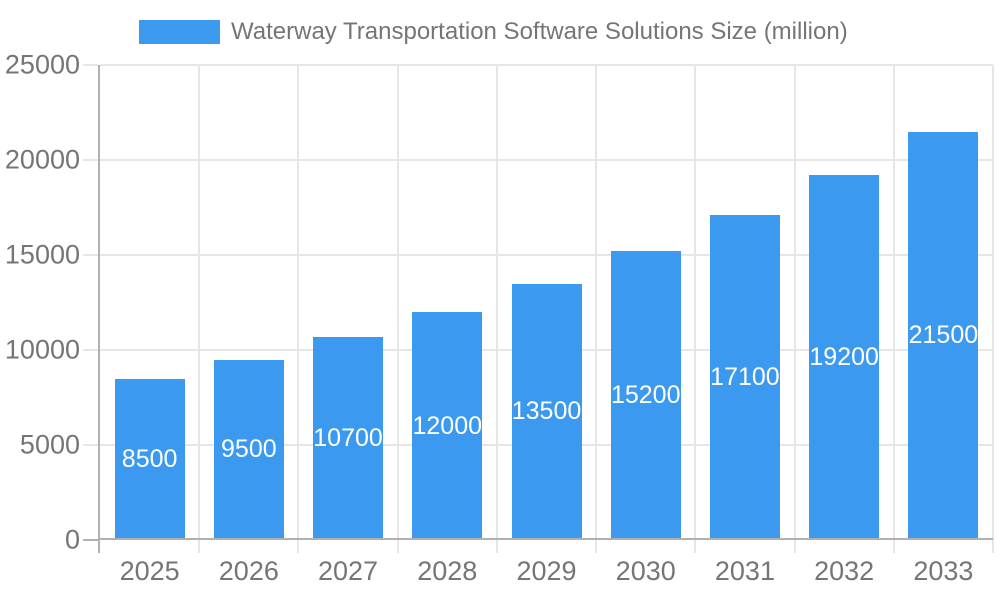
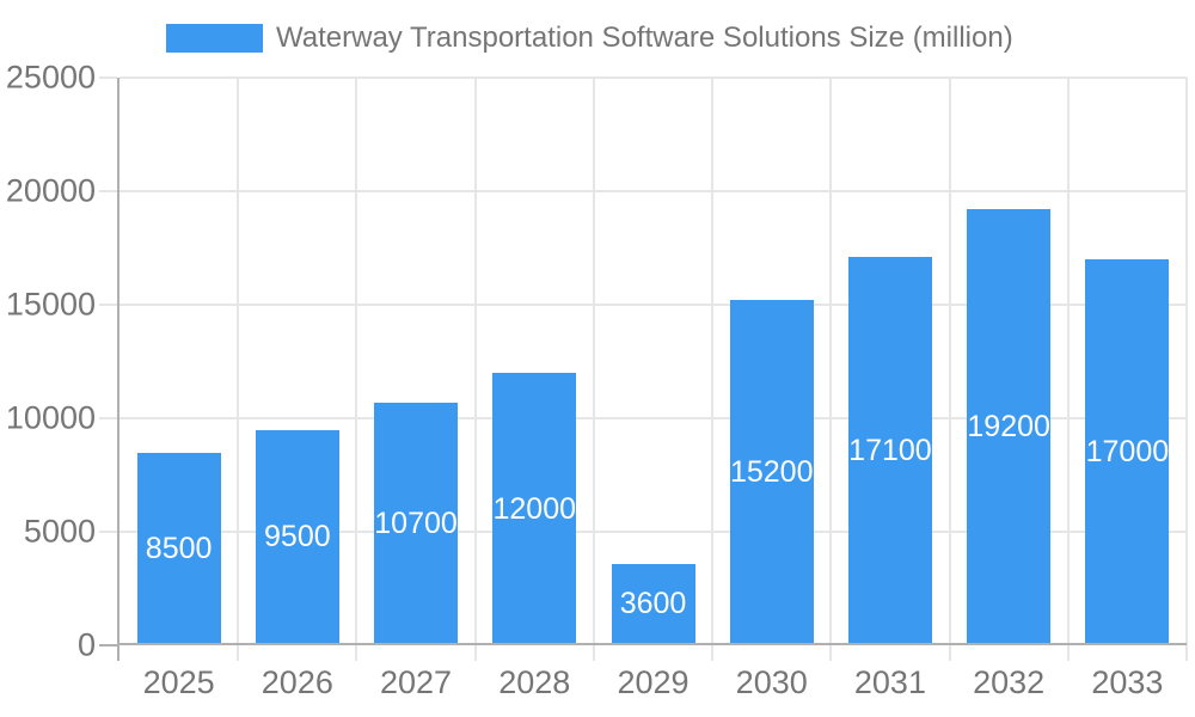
2029: 13500 -> 3600
2033: 21500 -> 17000
